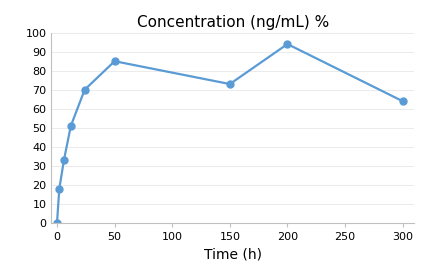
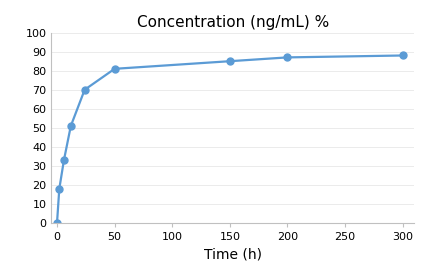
50: 85 -> 81
150: 73 -> 85
200: 94 -> 87
300: 64 -> 88
